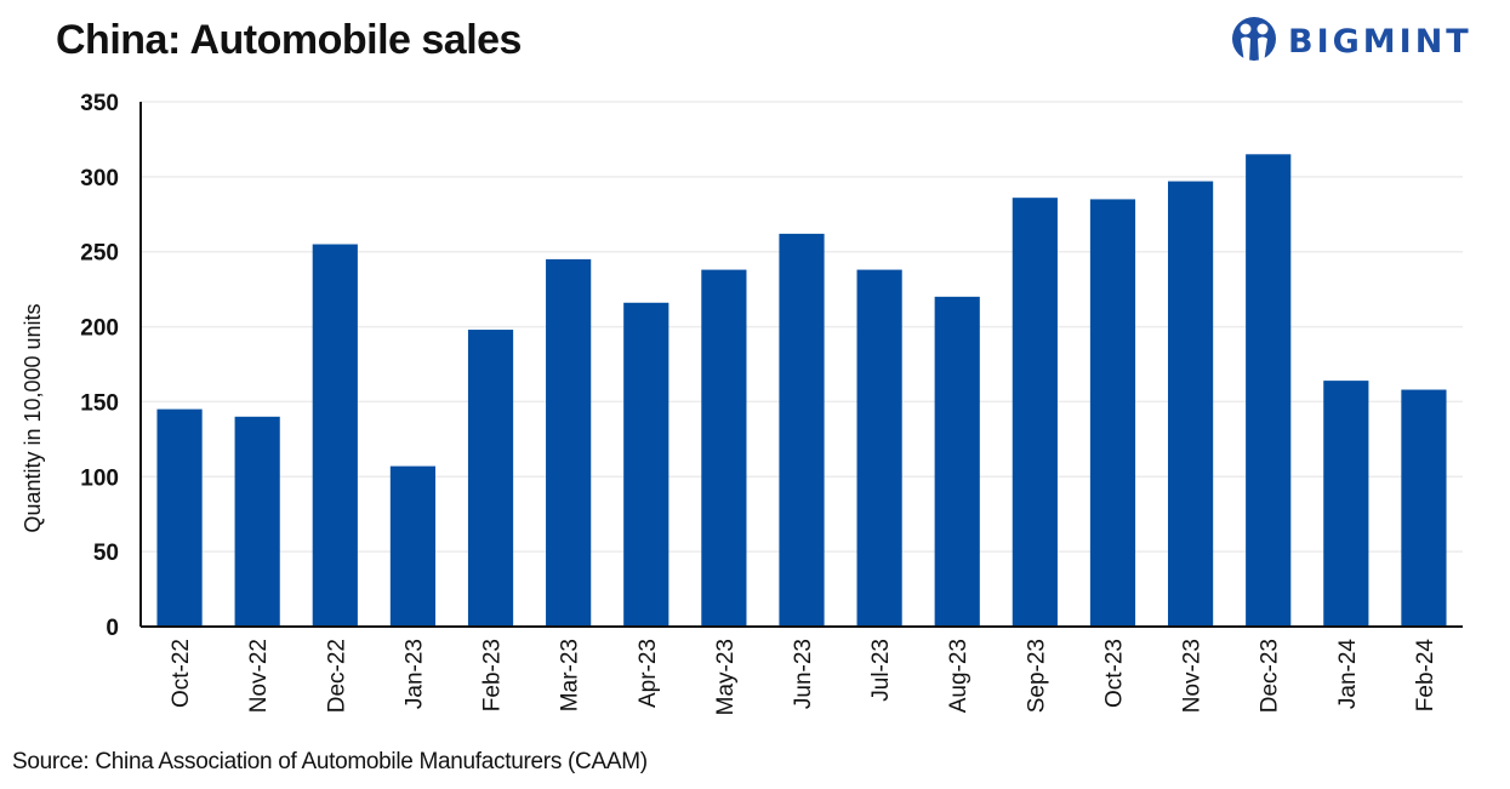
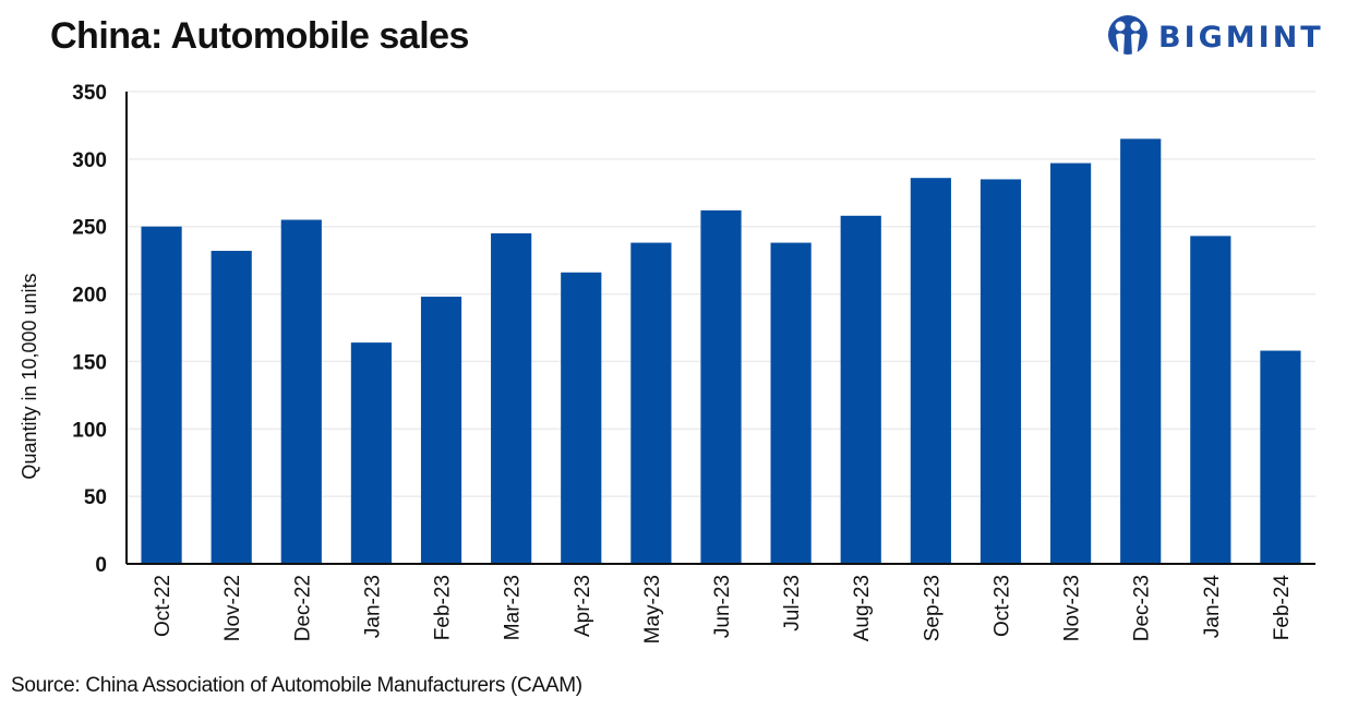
Oct-22: 145 -> 250
Nov-22: 140 -> 232
Jan-23: 107 -> 164
Aug-23: 220 -> 258
Jan-24: 164 -> 243
